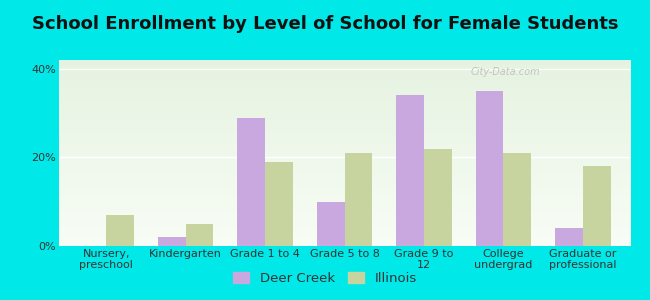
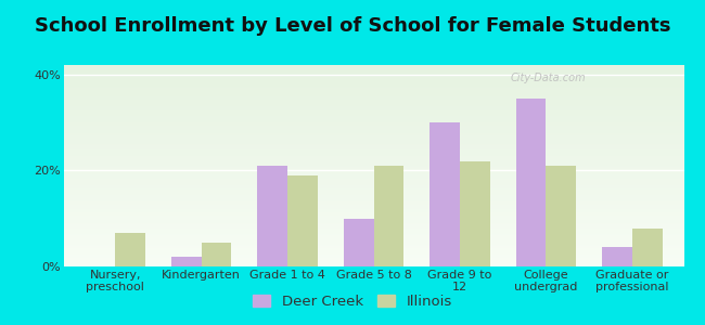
Deer Creek/Grade 1 to 4: 29% -> 21%
Deer Creek/Grade 9 to 12: 34% -> 30%
Illinois/Graduate or professional: 18% -> 8%
